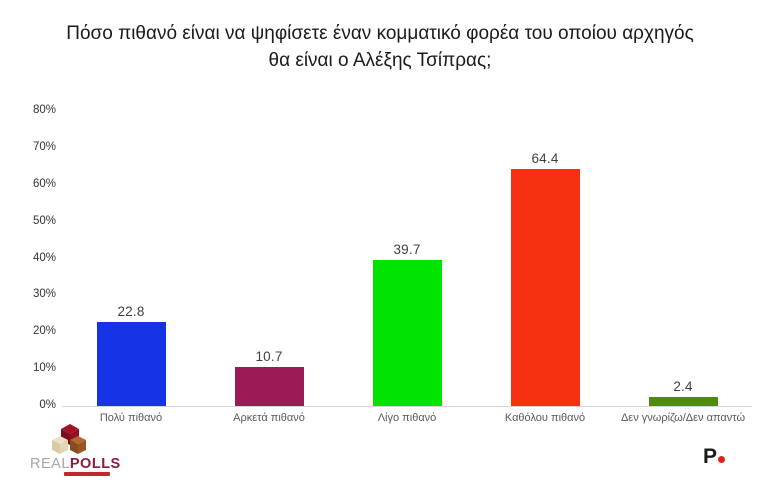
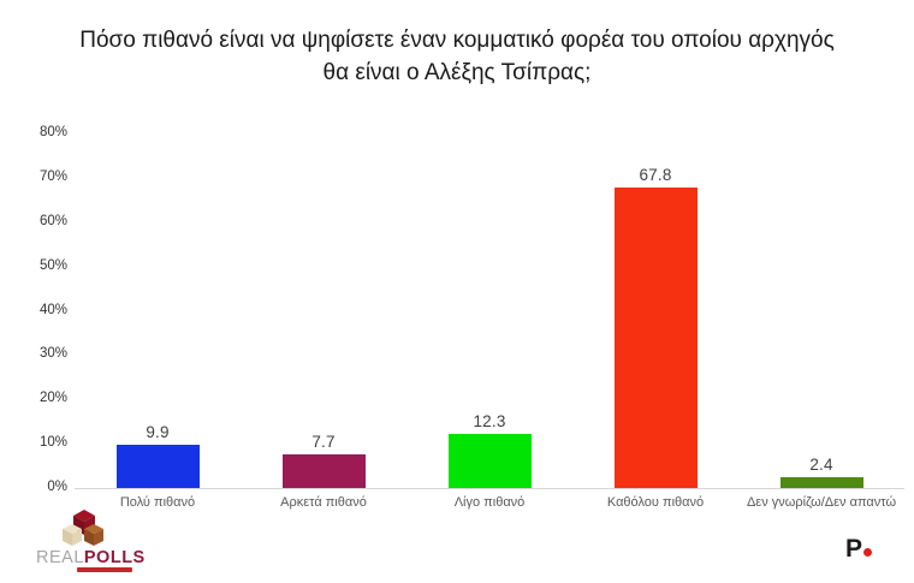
Πολύ πιθανό: 22.8 -> 9.9
Αρκετά πιθανό: 10.7 -> 7.7
Λίγο πιθανό: 39.7 -> 12.3
Καθόλου πιθανό: 64.4 -> 67.8
